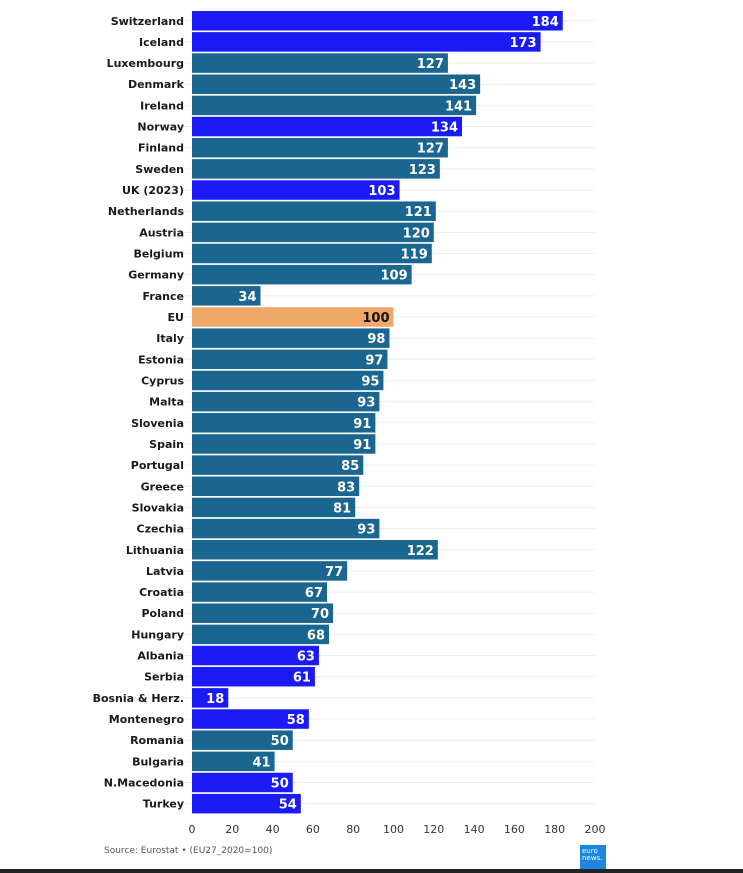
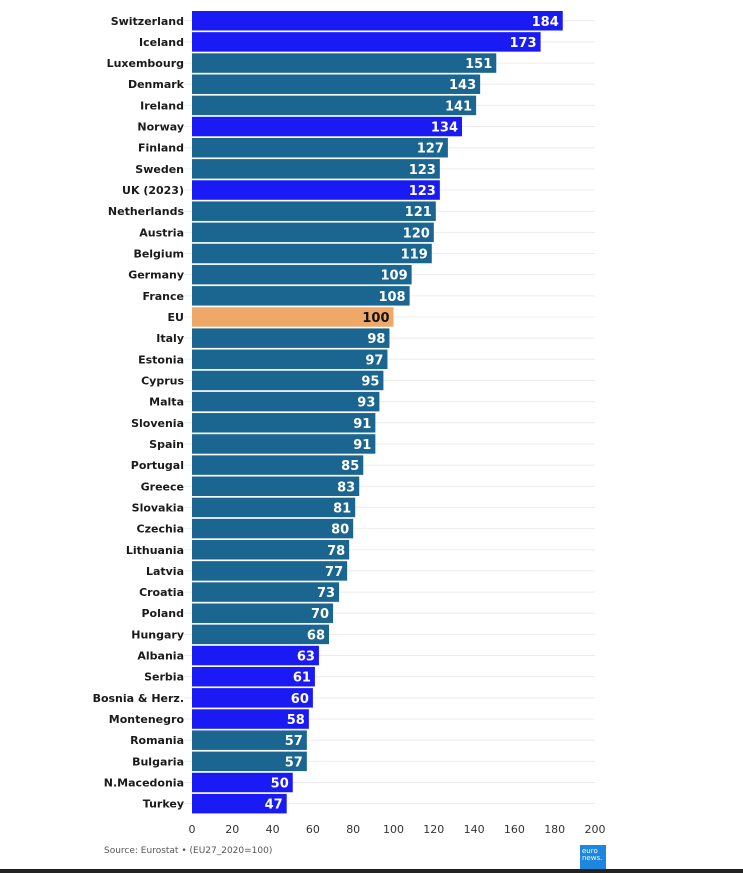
Luxembourg: 127 -> 151
UK (2023): 103 -> 123
France: 34 -> 108
Czechia: 93 -> 80
Lithuania: 122 -> 78
Croatia: 67 -> 73
Bosnia & Herz.: 18 -> 60
Romania: 50 -> 57
Bulgaria: 41 -> 57
Turkey: 54 -> 47
